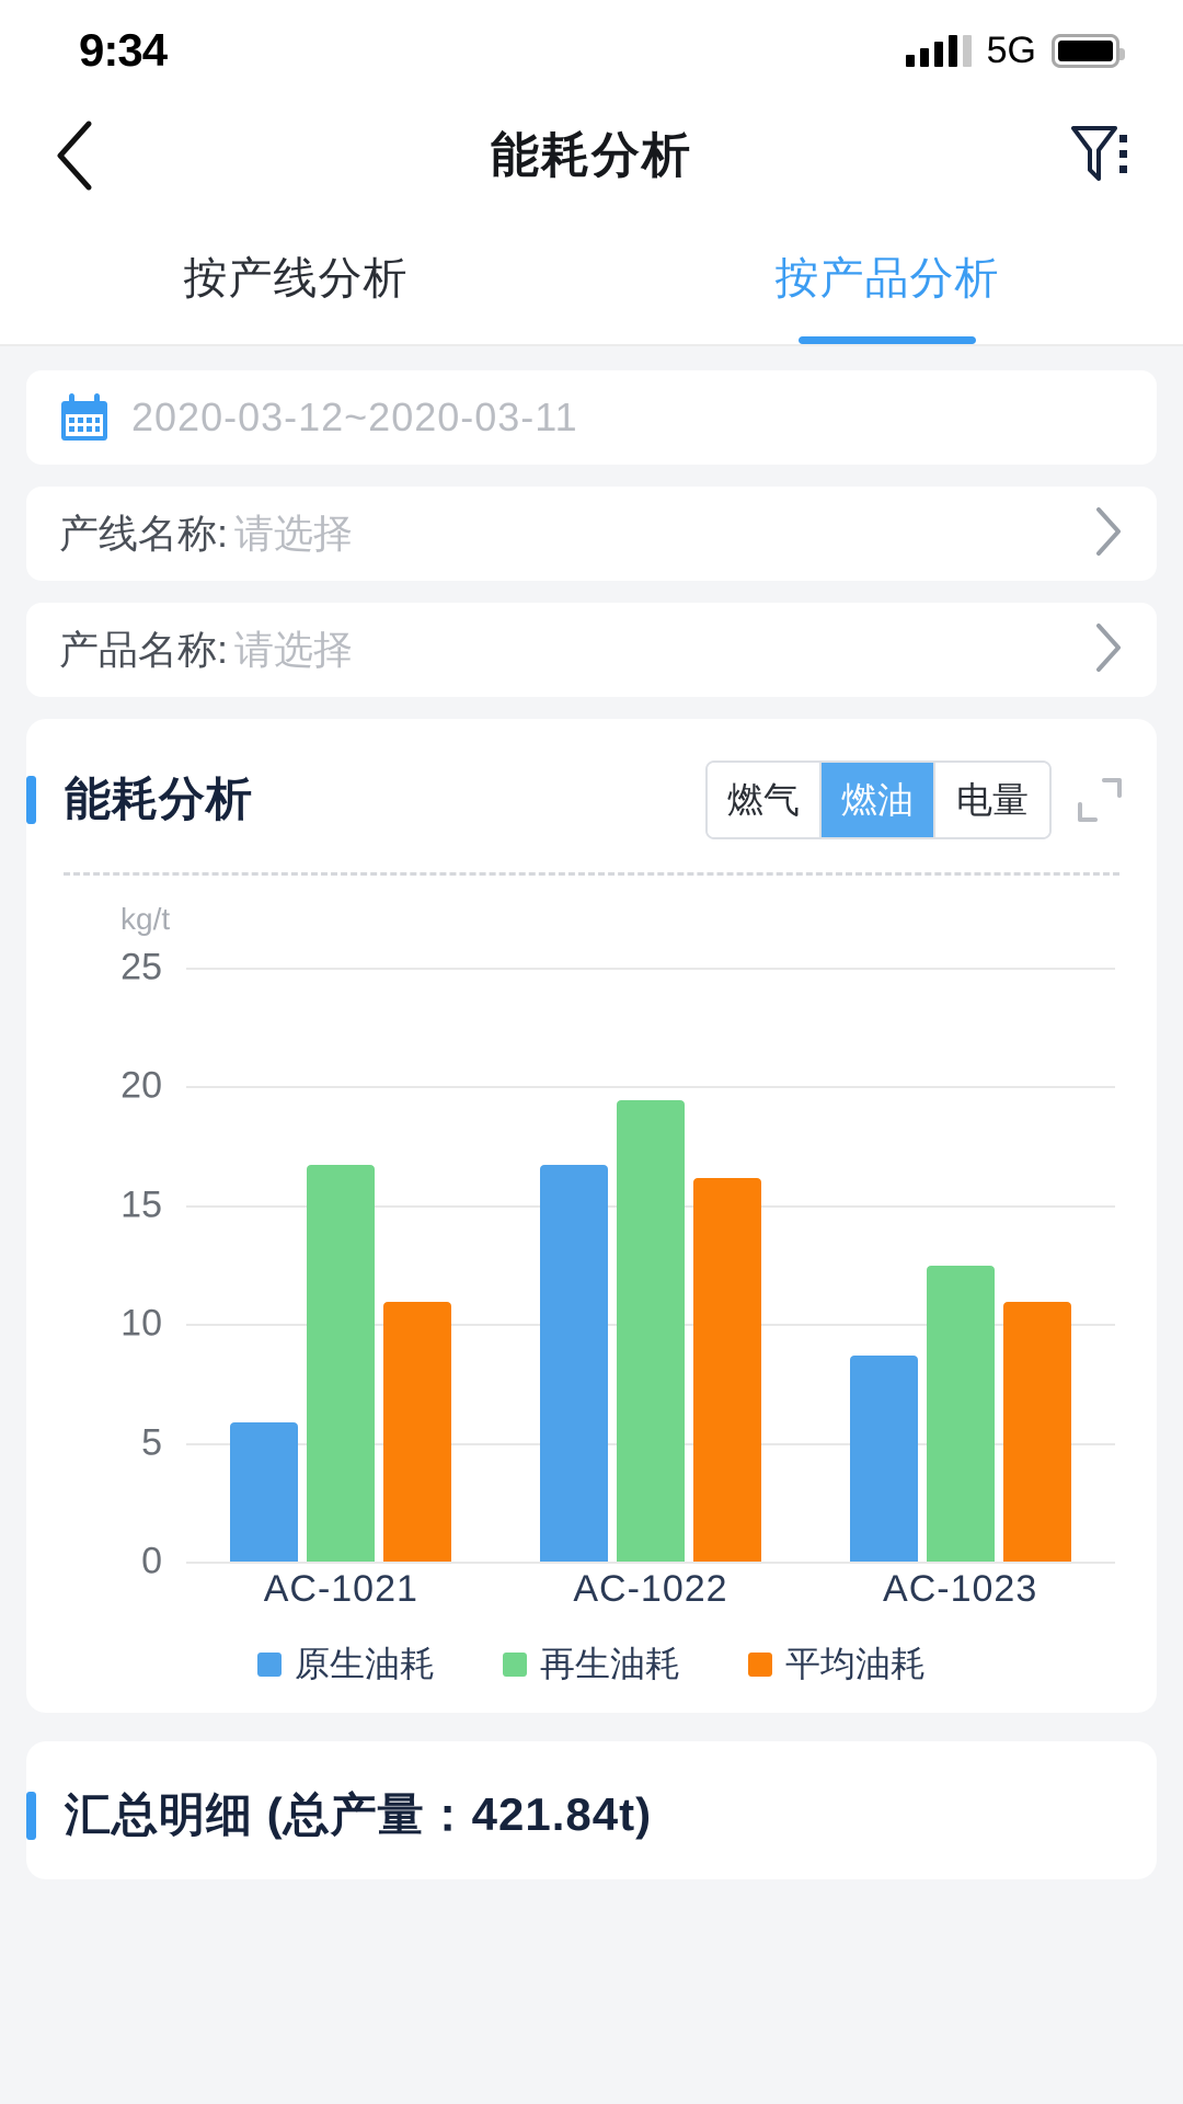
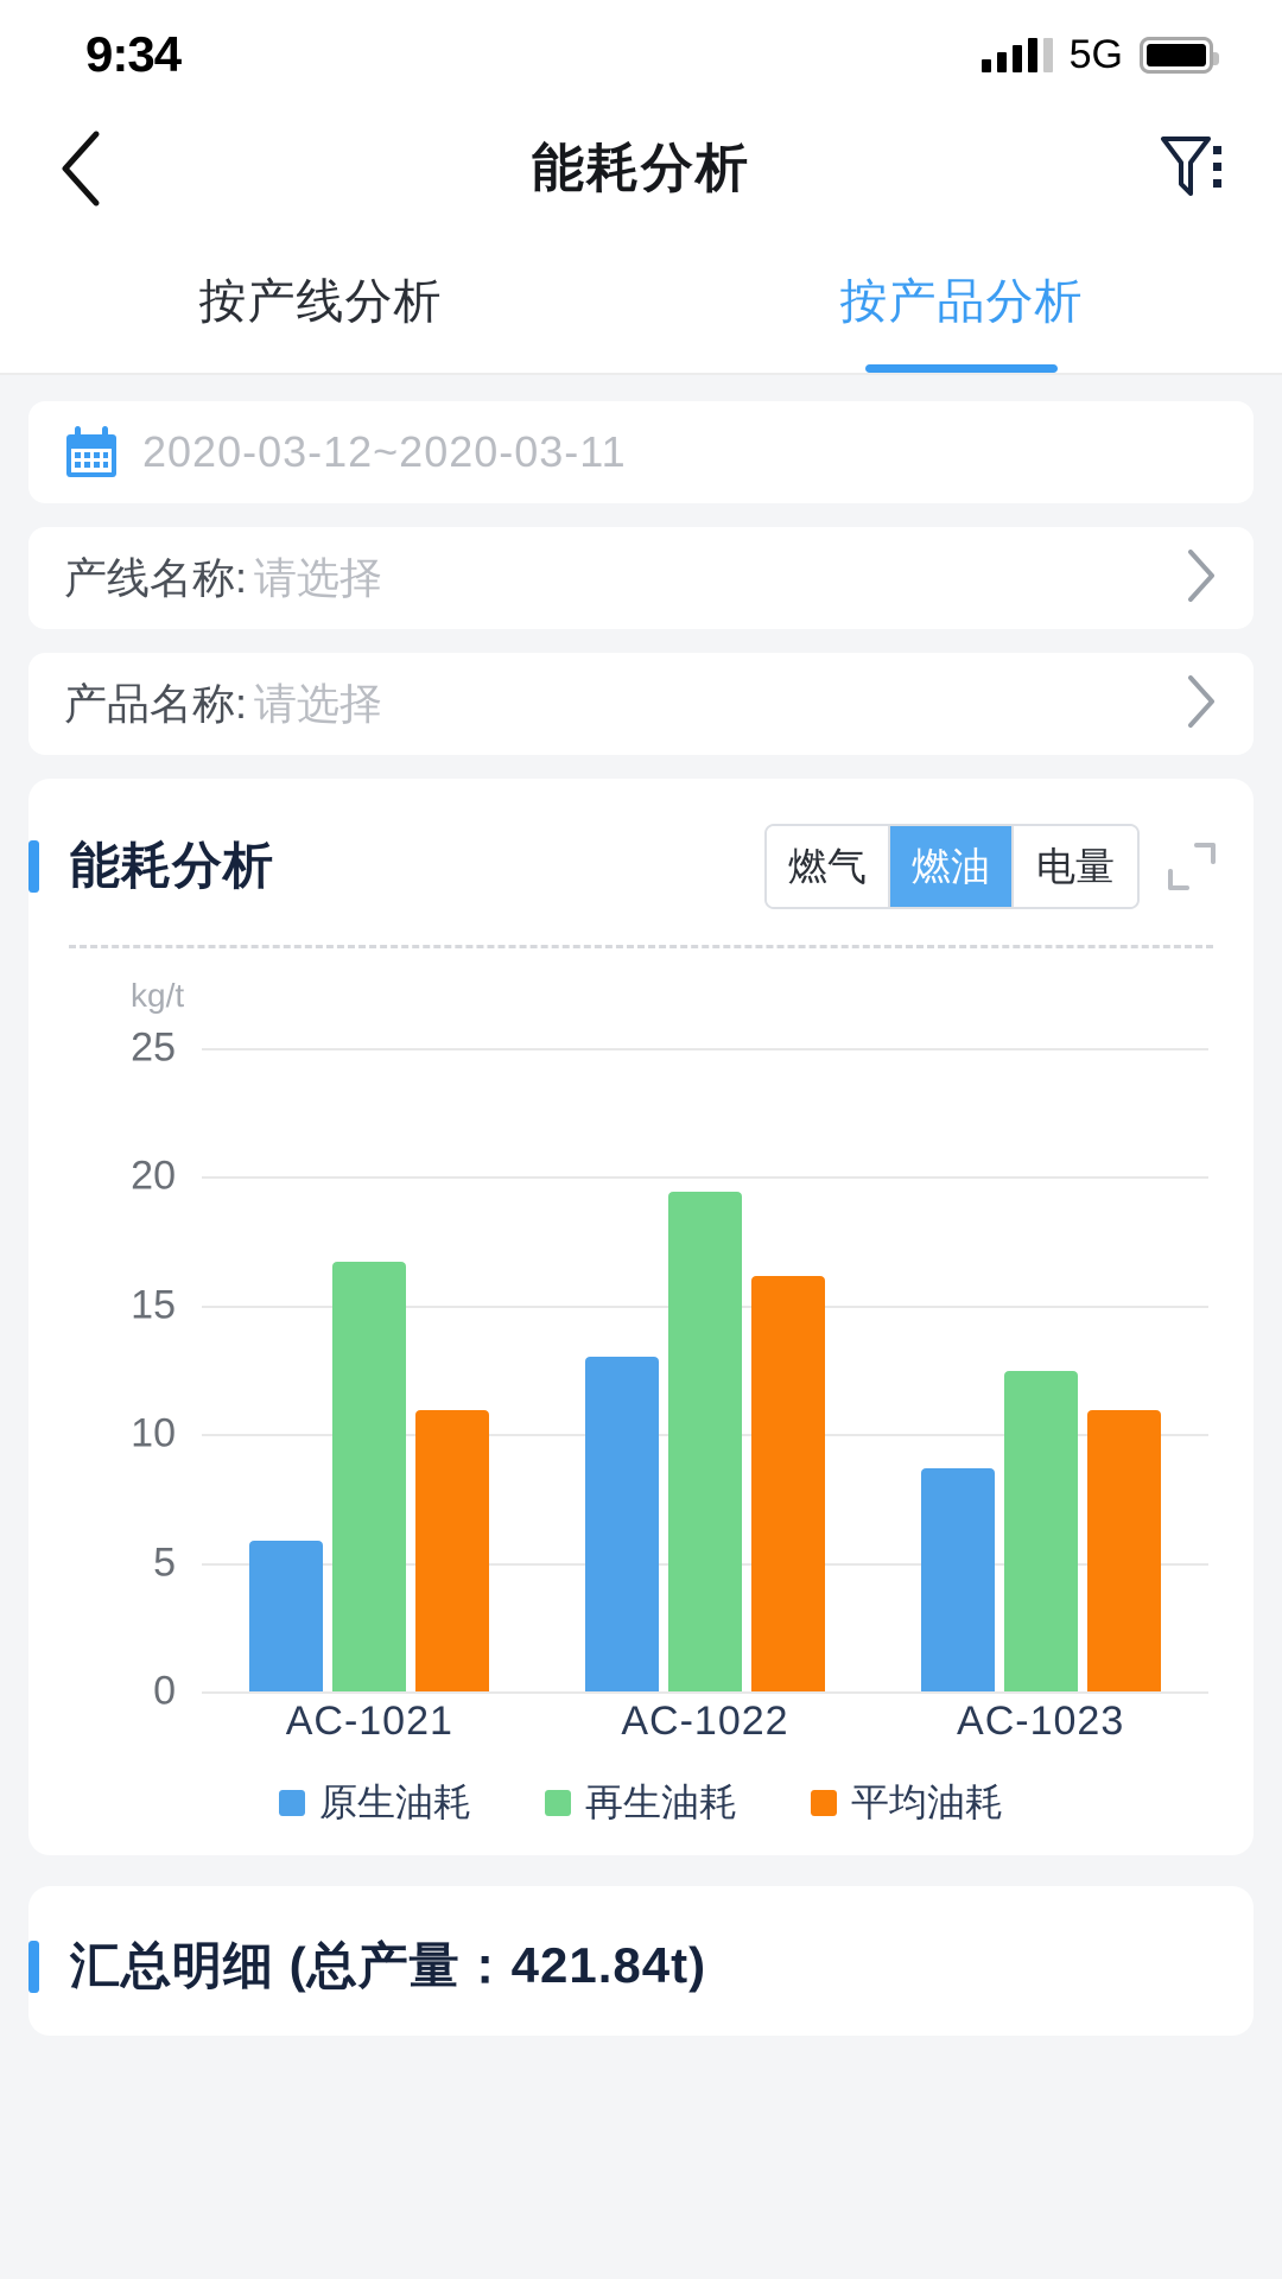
原生油耗/AC-1022: 17.7 -> 13.8
